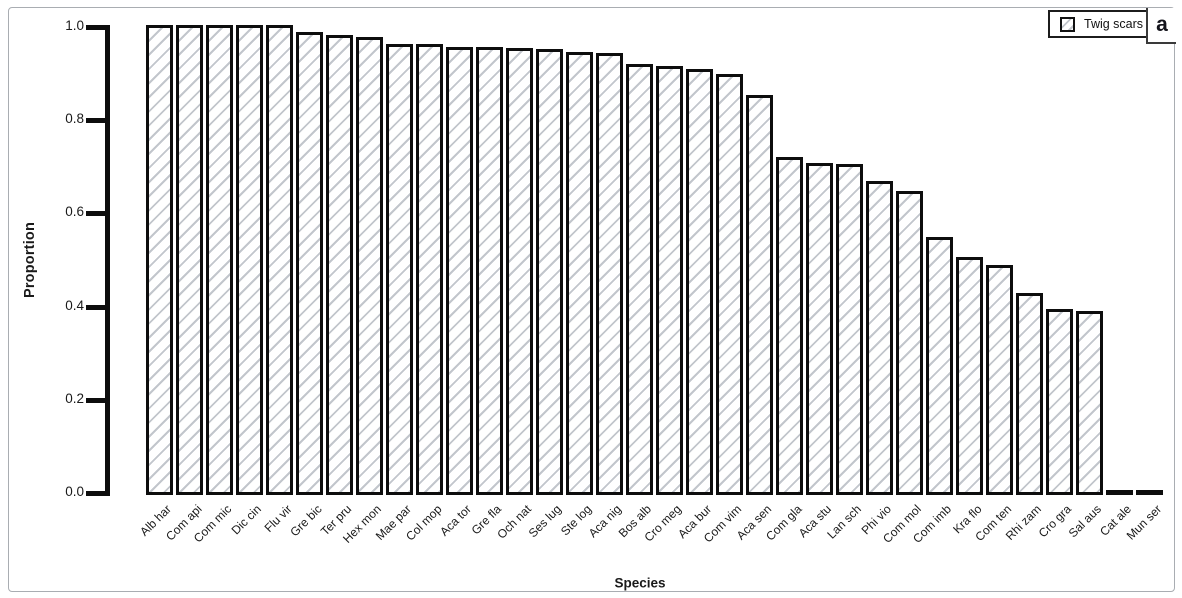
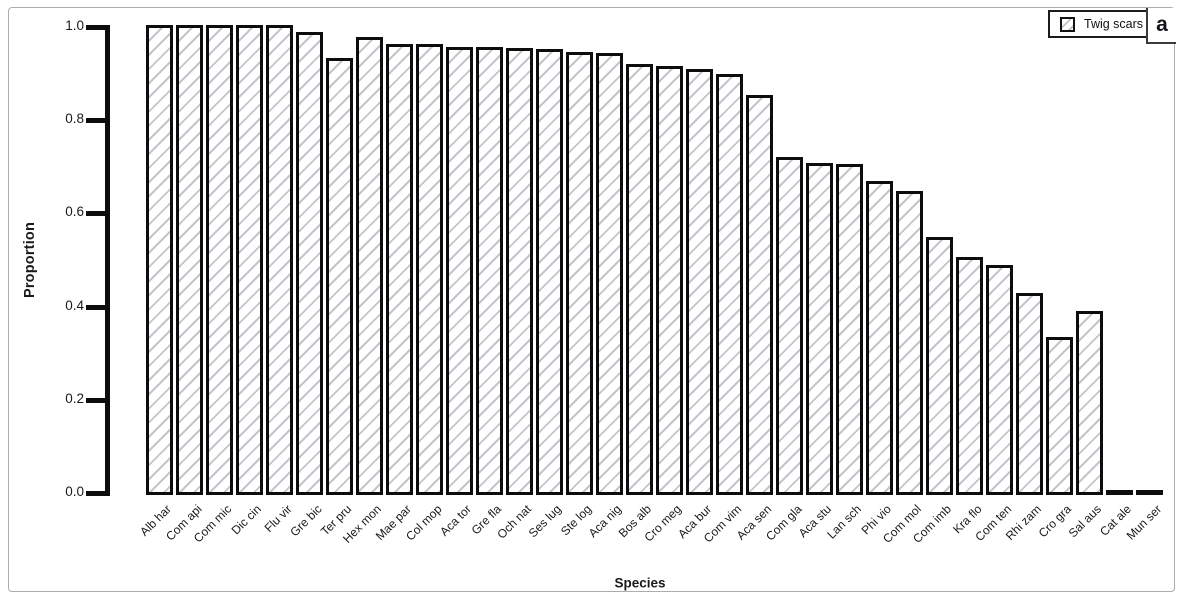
Ter pru: 0.98 -> 0.93
Cro gra: 0.39 -> 0.33
